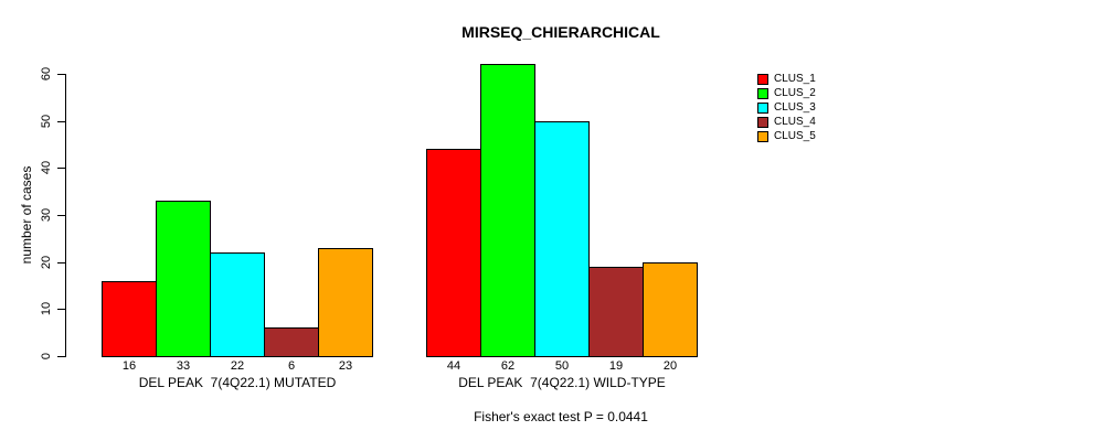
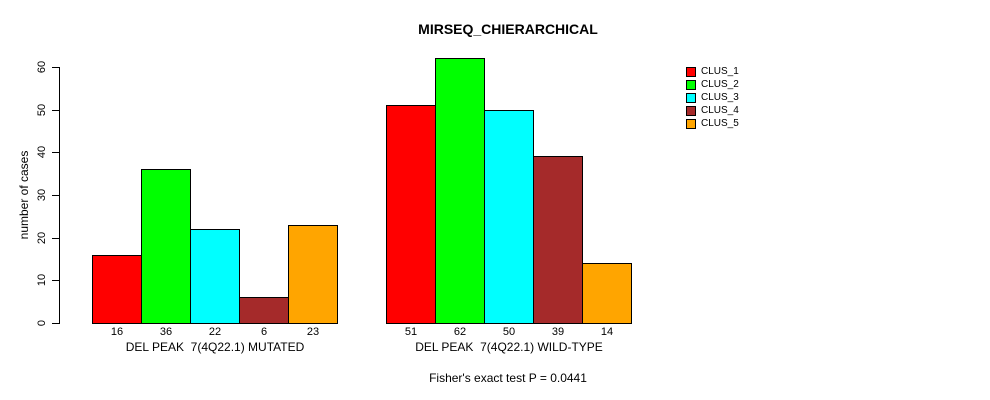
CLUS_2/DEL PEAK 7(4Q22.1) MUTATED: 33 -> 36
CLUS_1/DEL PEAK 7(4Q22.1) WILD-TYPE: 44 -> 51
CLUS_4/DEL PEAK 7(4Q22.1) WILD-TYPE: 19 -> 39
CLUS_5/DEL PEAK 7(4Q22.1) WILD-TYPE: 20 -> 14
